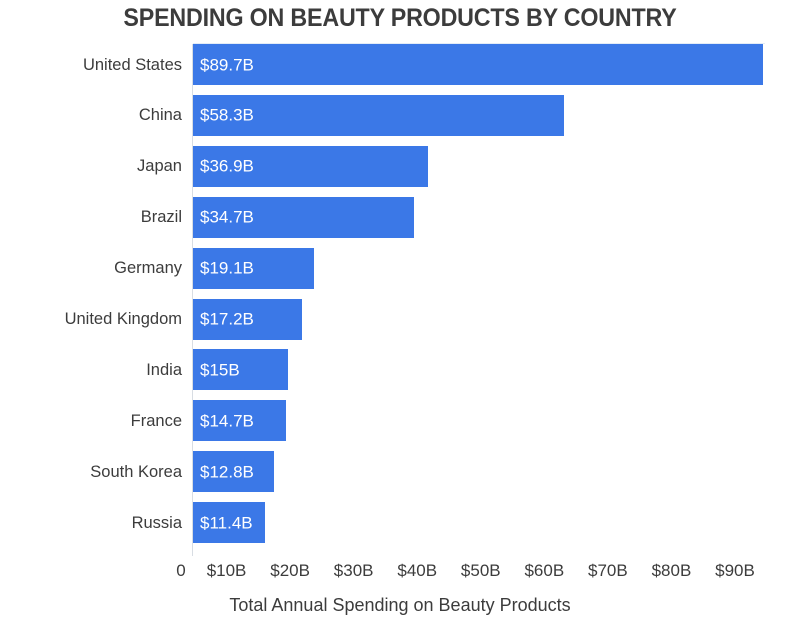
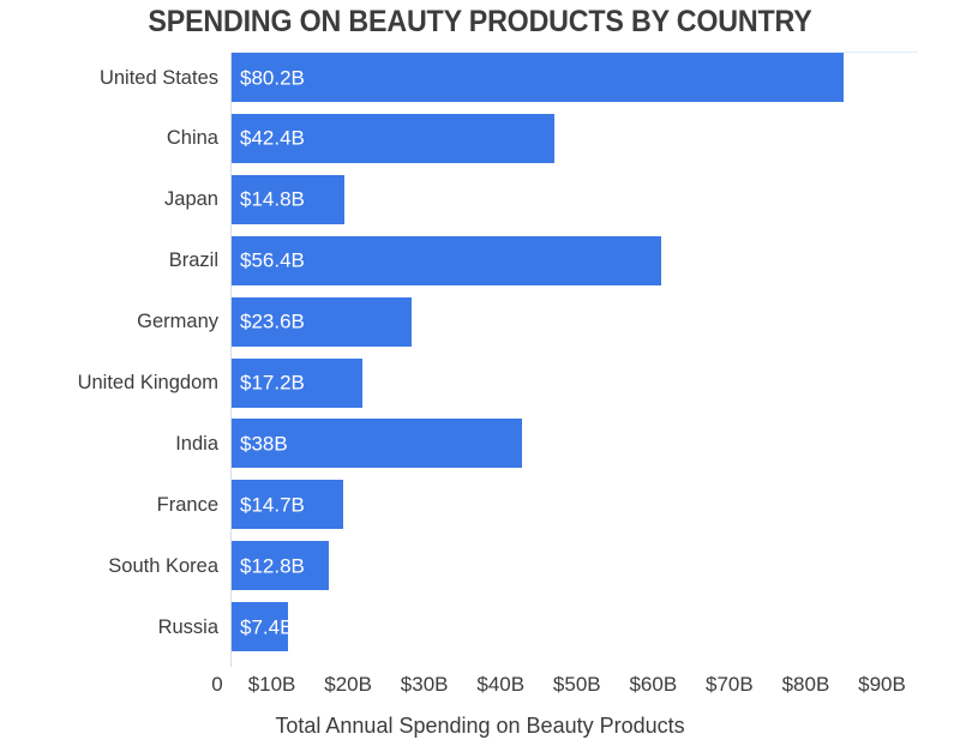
United States: $89.7B -> $80.2B
China: $58.3B -> $42.4B
Japan: $36.9B -> $14.8B
Brazil: $34.7B -> $56.4B
Germany: $19.1B -> $23.6B
India: $15B -> $38B
Russia: $11.4B -> $7.4B
